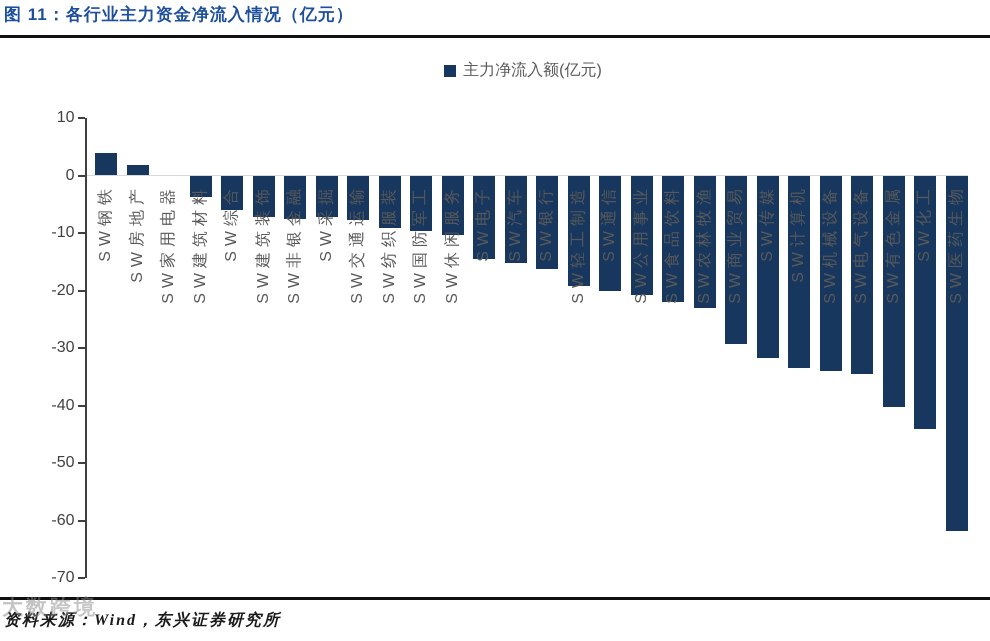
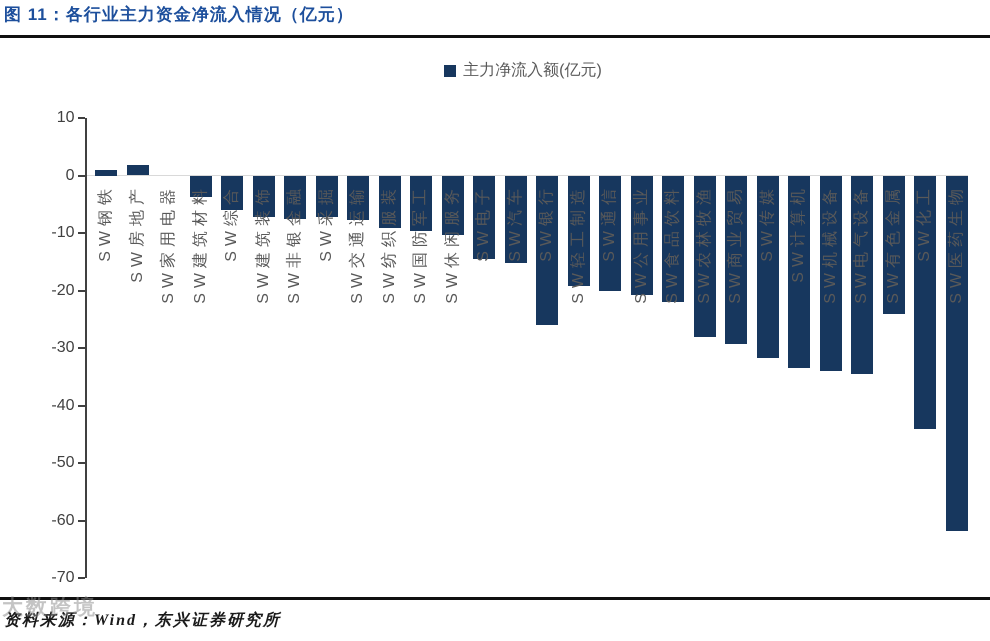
SW钢铁: 4 -> 1
SW银行: -16 -> -26
SW农林牧渔: -23 -> -28
SW有色金属: -40 -> -24
